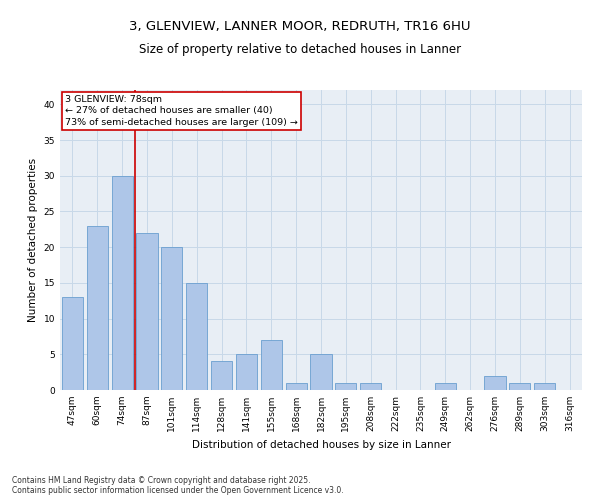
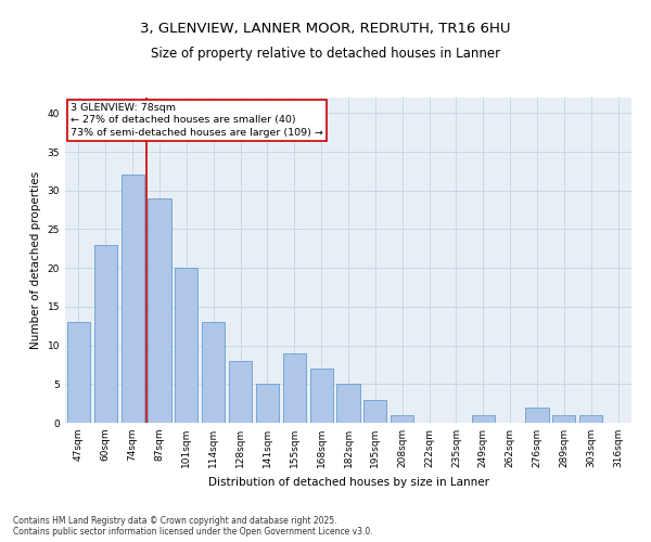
74sqm: 30 -> 32
87sqm: 22 -> 29
114sqm: 15 -> 13
128sqm: 4 -> 8
155sqm: 7 -> 9
168sqm: 1 -> 7
195sqm: 1 -> 3
